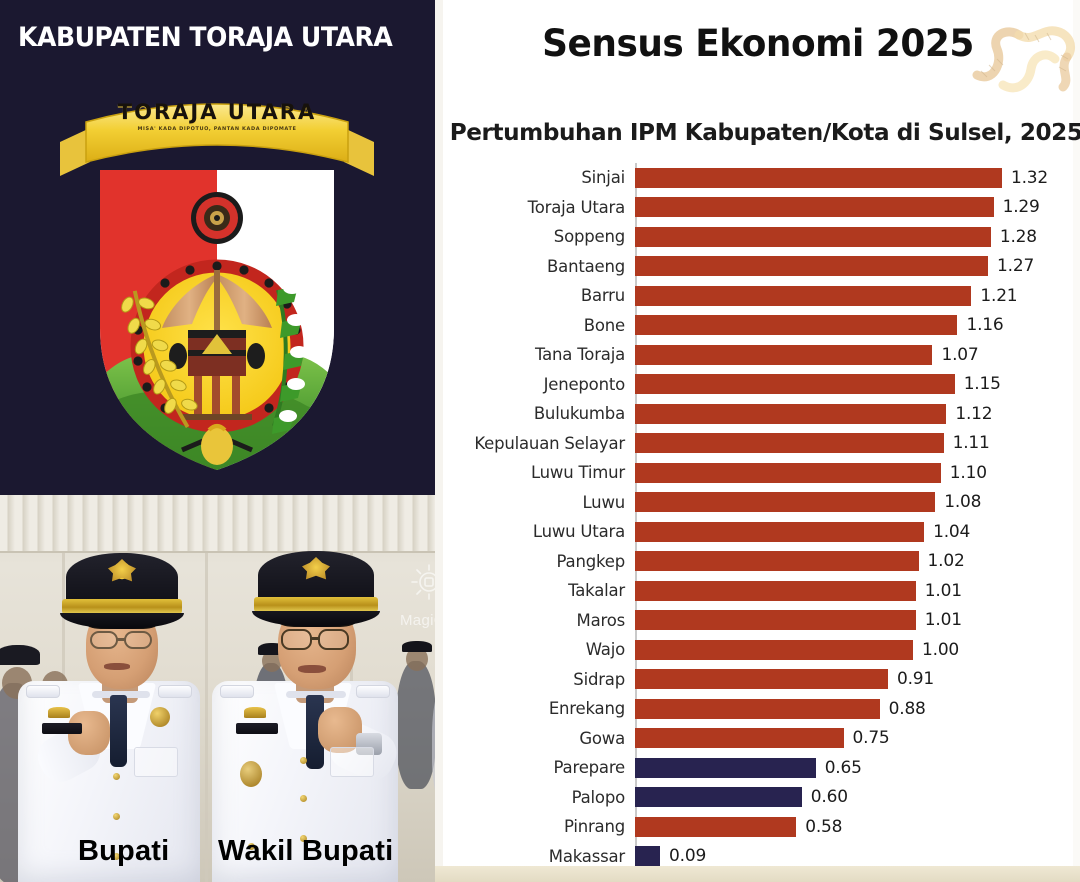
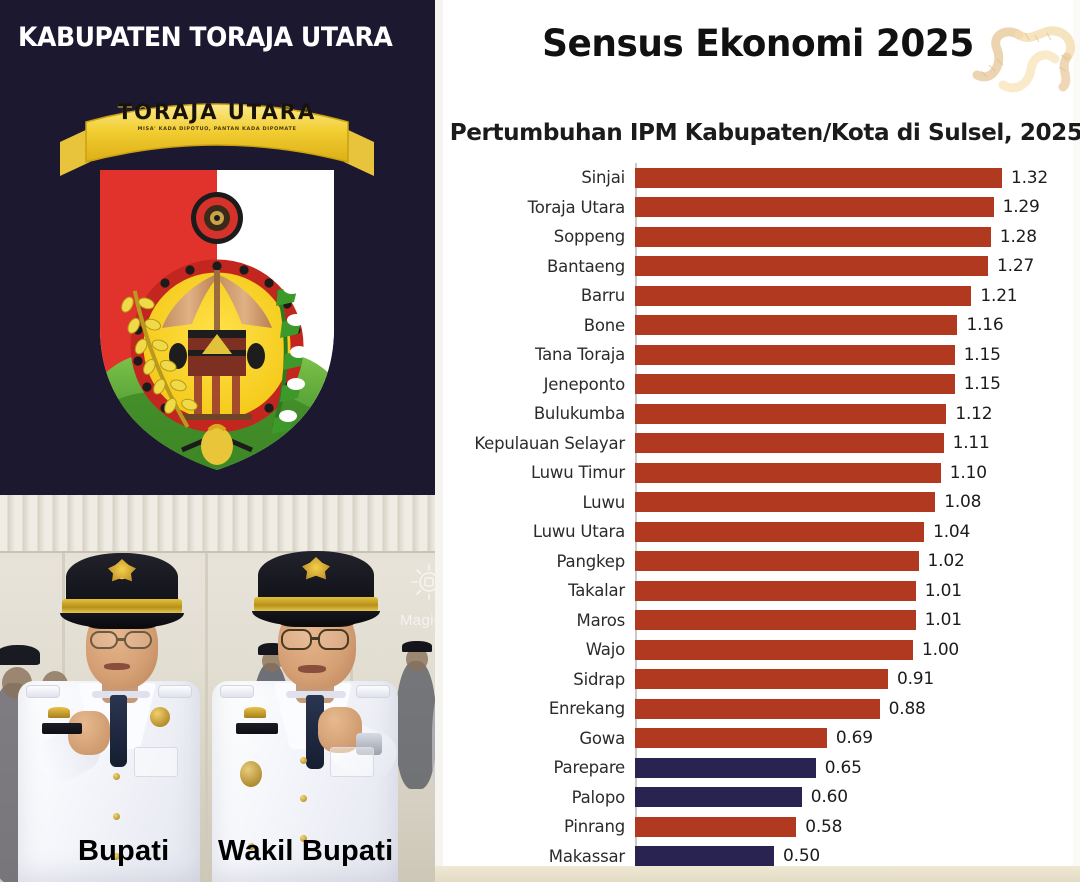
Tana Toraja: 1.07 -> 1.15
Gowa: 0.75 -> 0.69
Makassar: 0.09 -> 0.50
